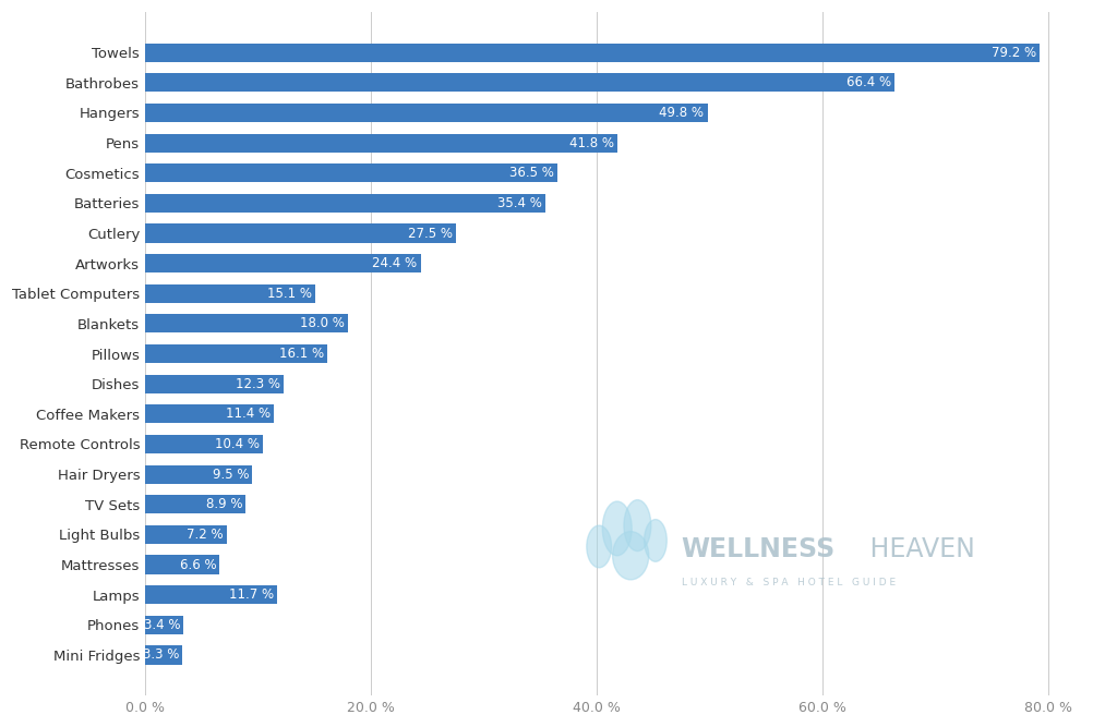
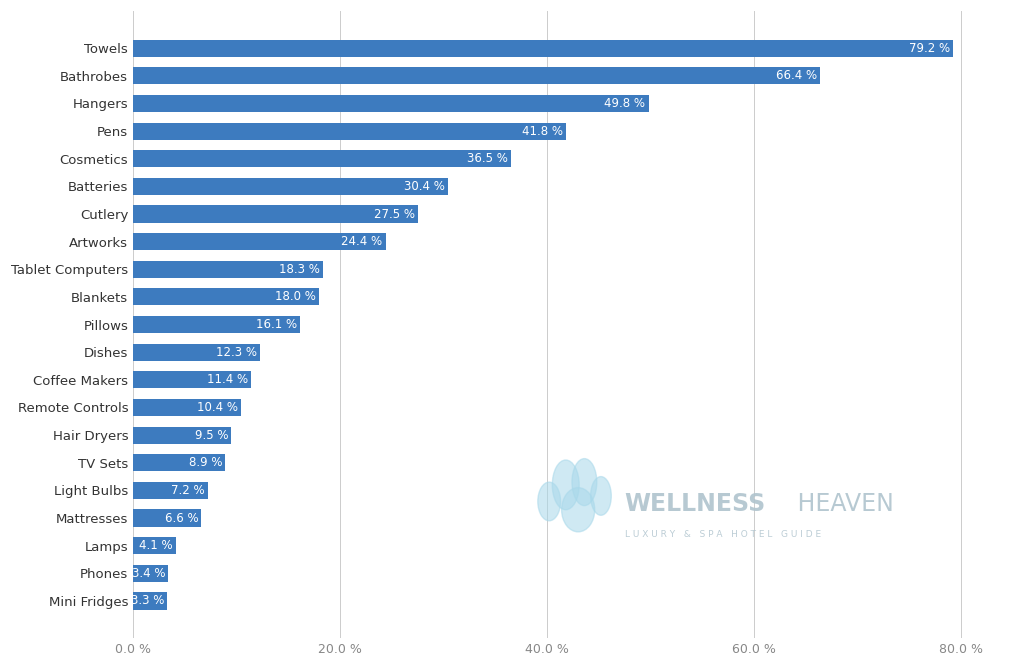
Batteries: 35.4 -> 30.4
Tablet Computers: 15.1 -> 18.3
Lamps: 11.7 -> 4.1
